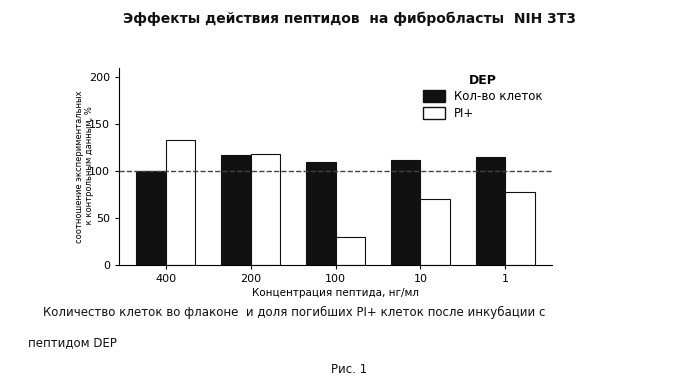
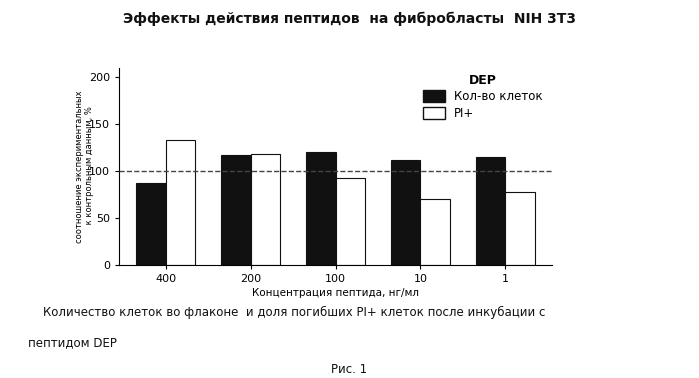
Кол-во клеток/400: 100 -> 87
Кол-во клеток/100: 110 -> 120
PI+/100: 30 -> 93
